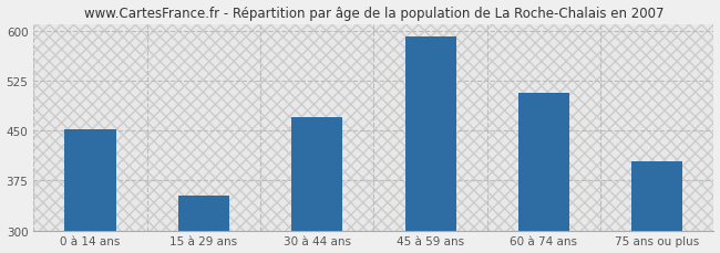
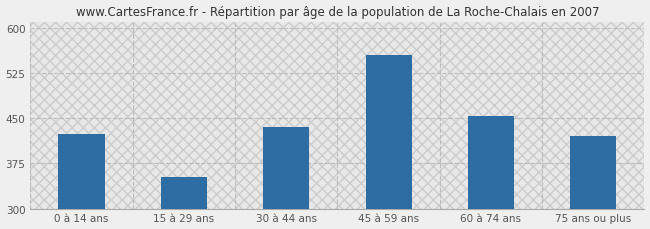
0 à 14 ans: 451 -> 424
30 à 44 ans: 470 -> 436
45 à 59 ans: 591 -> 554
60 à 74 ans: 507 -> 454
75 ans ou plus: 403 -> 420
